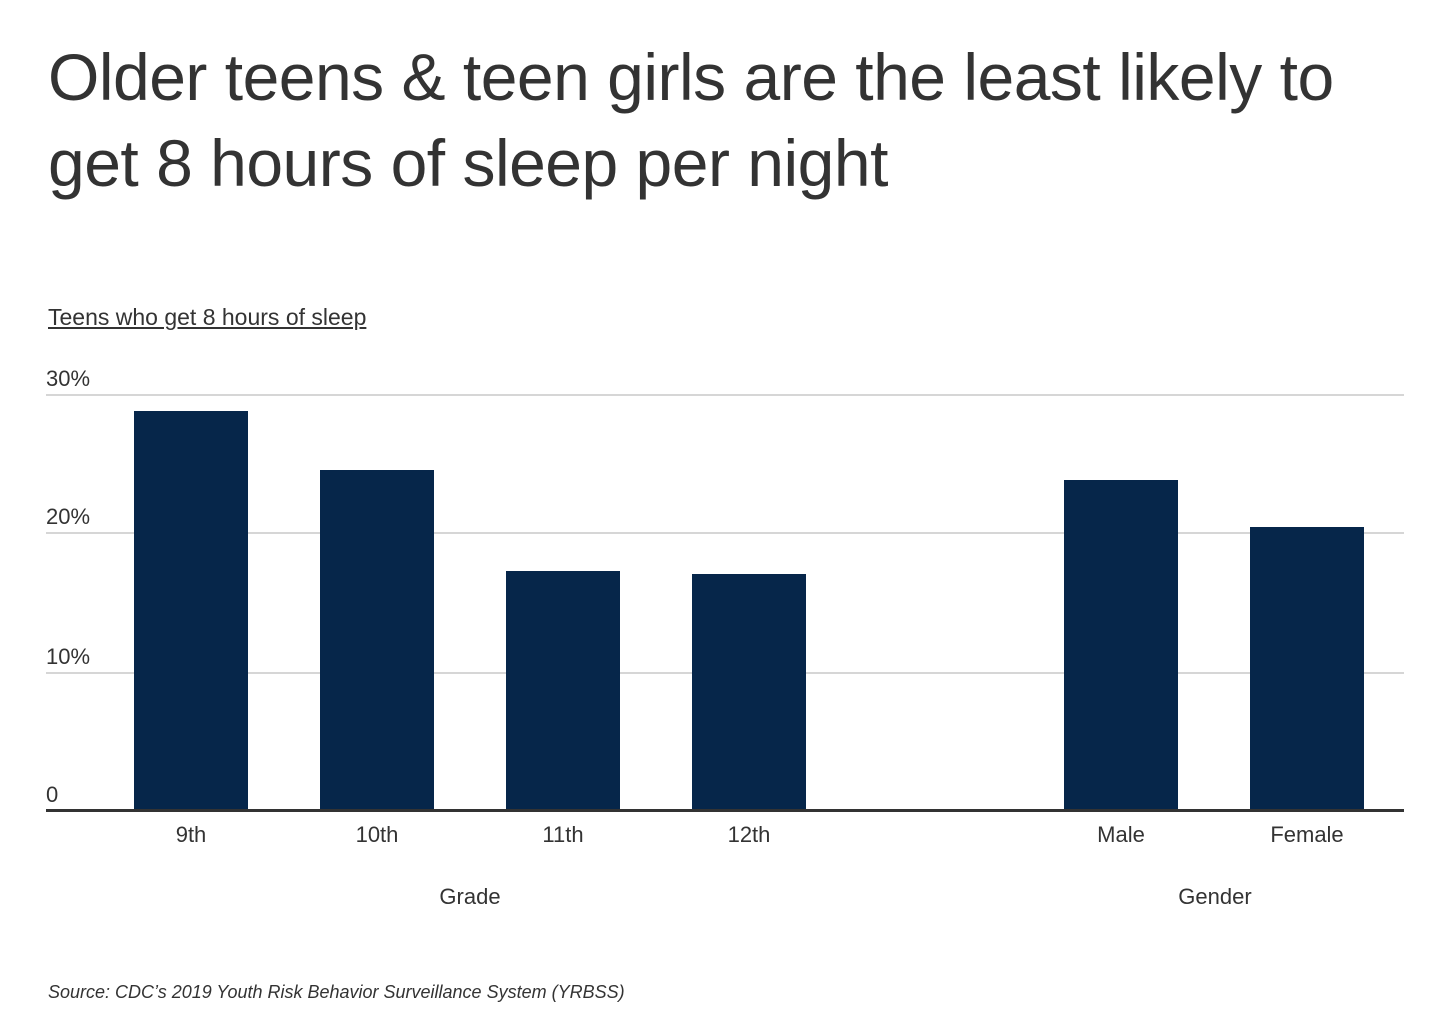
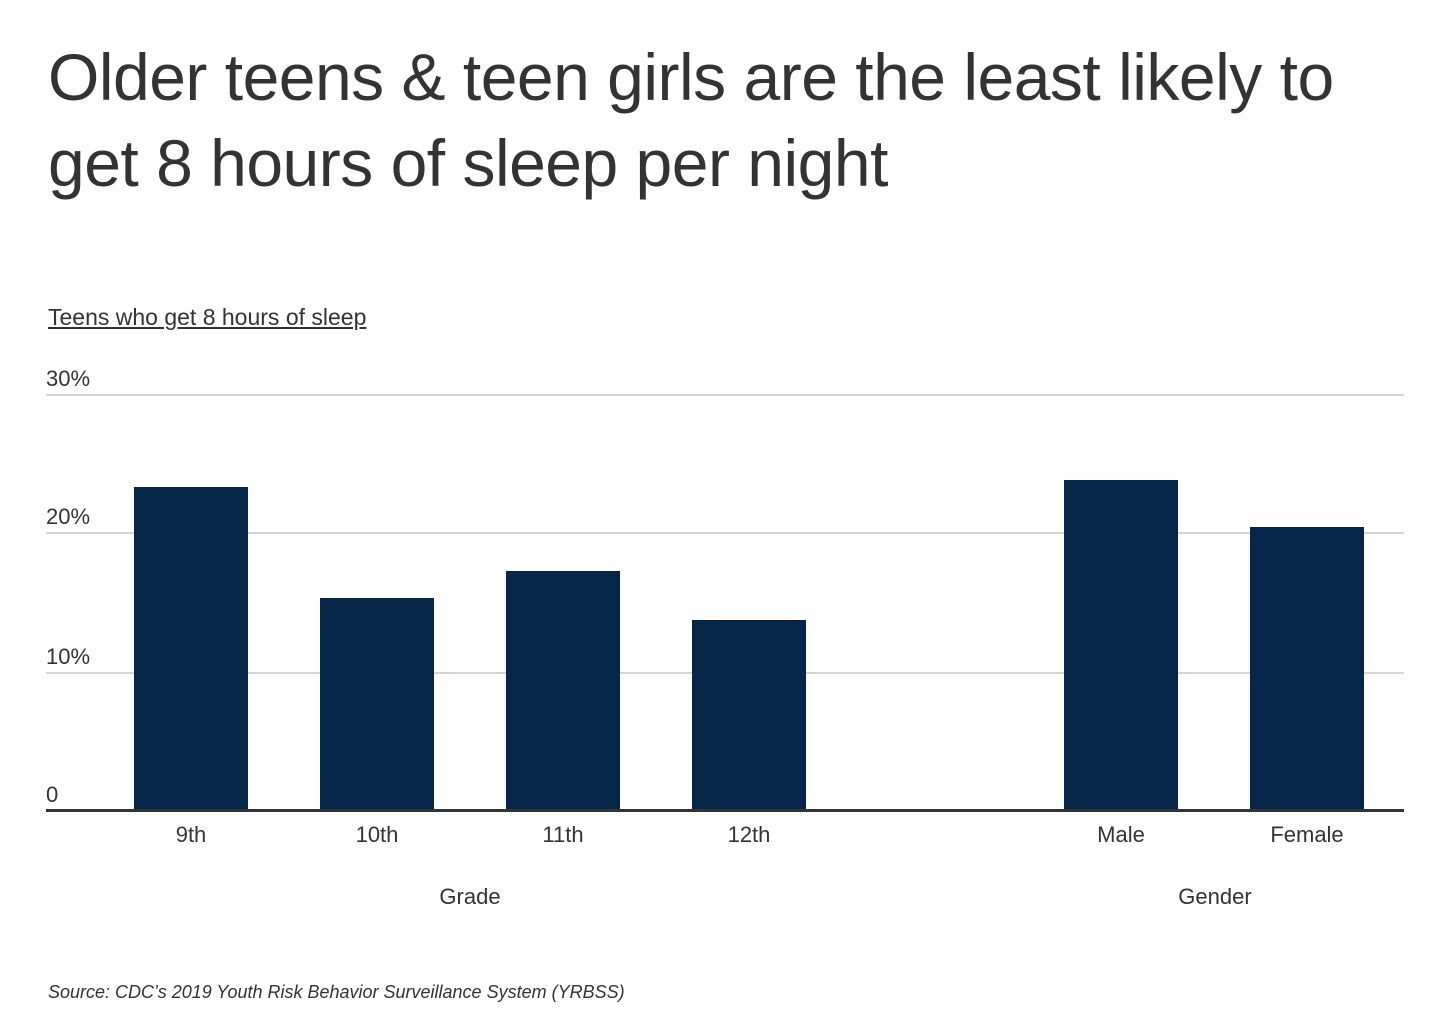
9th: 28.8% -> 23.3%
10th: 24.5% -> 15.3%
12th: 17.0% -> 13.7%
